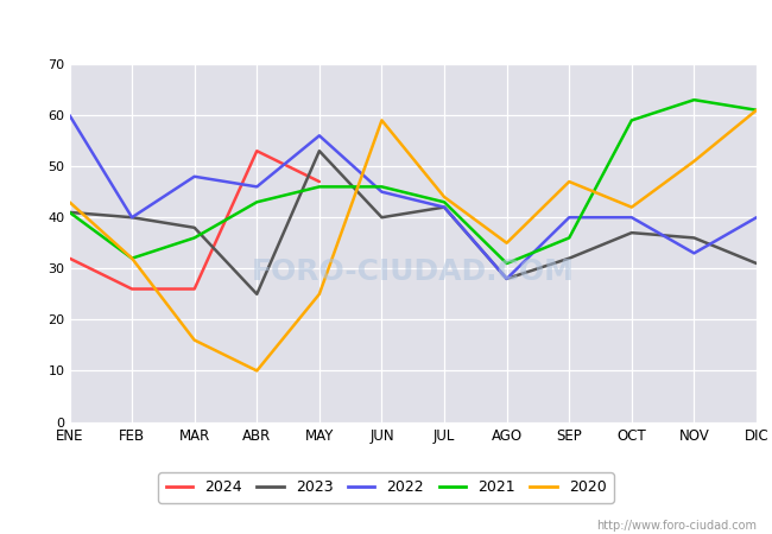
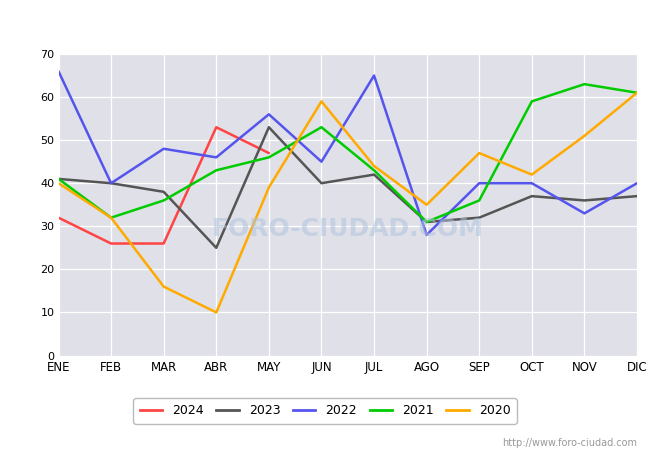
2022/ENE: 60 -> 66
2020/ENE: 43 -> 40
2020/MAY: 25 -> 39
2021/JUN: 46 -> 53
2022/JUL: 42 -> 65
2023/AGO: 28 -> 31
2023/DIC: 31 -> 37
